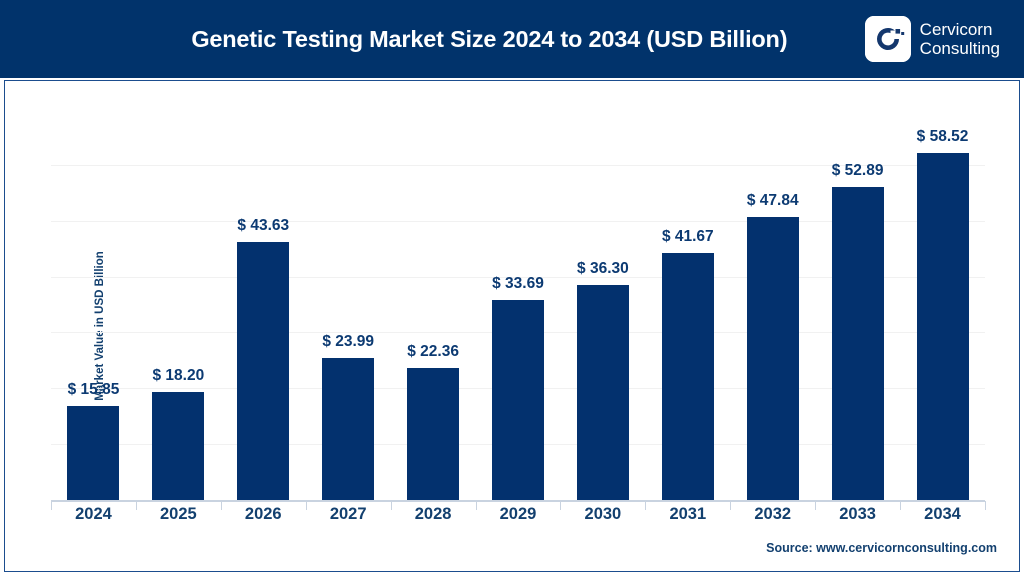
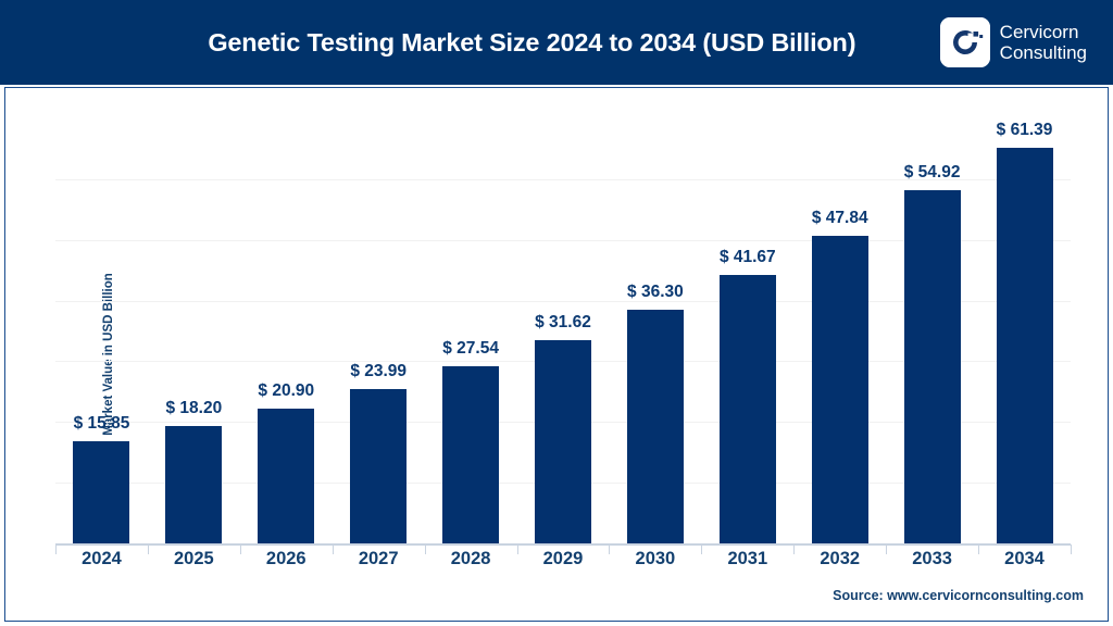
2026: 43.63 -> 20.90
2028: 22.36 -> 27.54
2029: 33.69 -> 31.62
2033: 52.89 -> 54.92
2034: 58.52 -> 61.39
